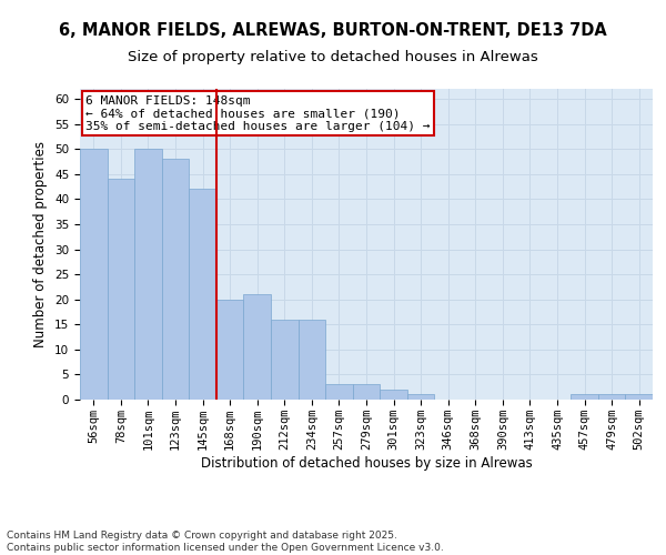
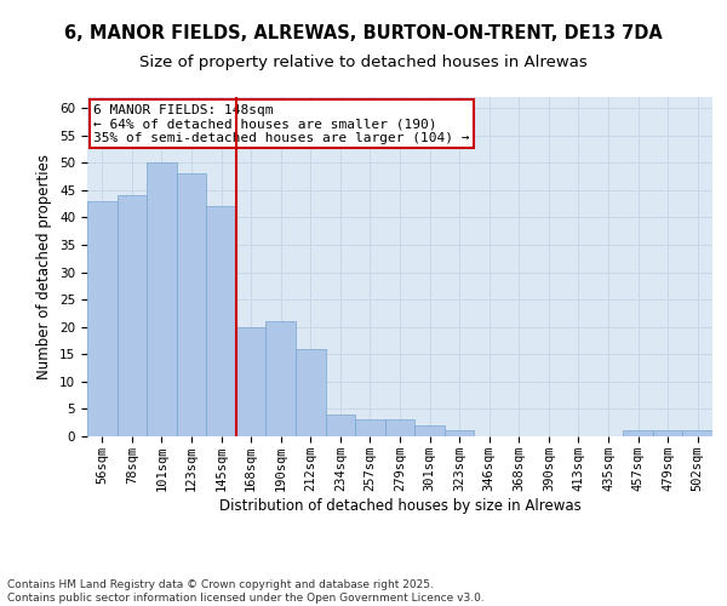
56sqm: 50 -> 43
234sqm: 16 -> 4
